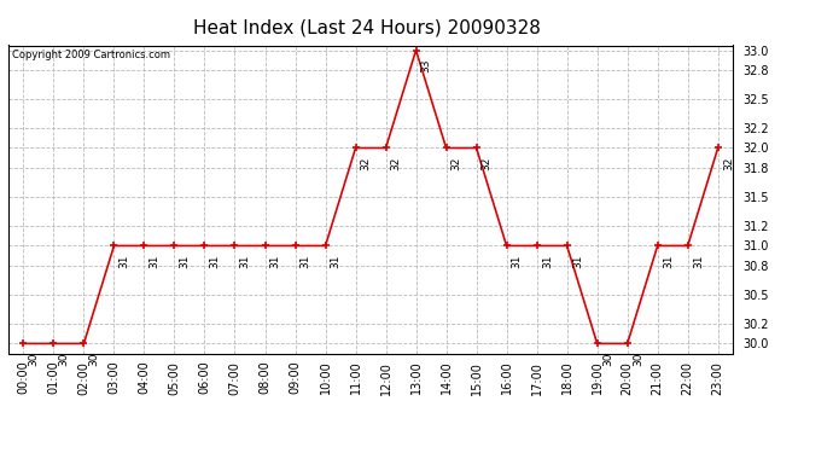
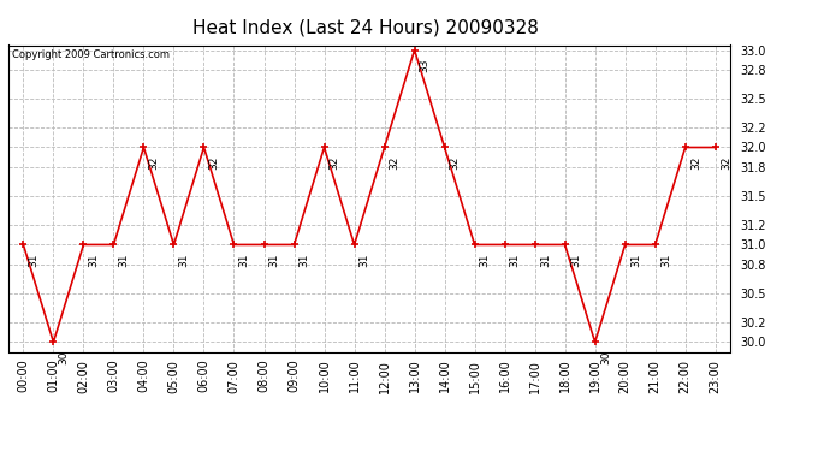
00:00: 30 -> 31
02:00: 30 -> 31
04:00: 31 -> 32
06:00: 31 -> 32
10:00: 31 -> 32
11:00: 32 -> 31
15:00: 32 -> 31
20:00: 30 -> 31
22:00: 31 -> 32
